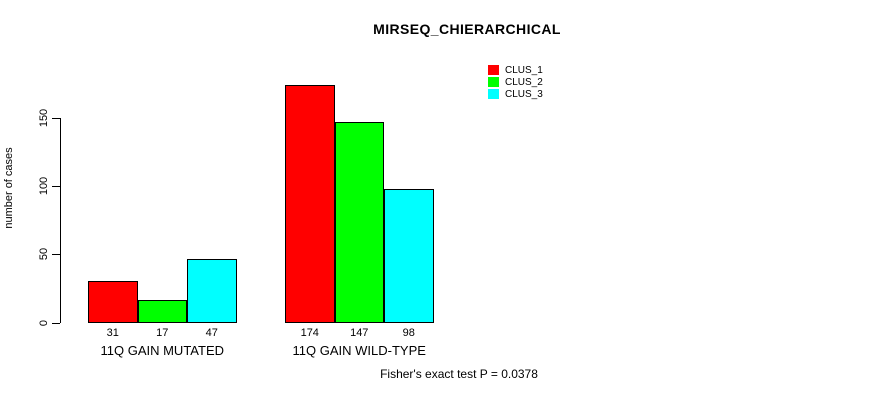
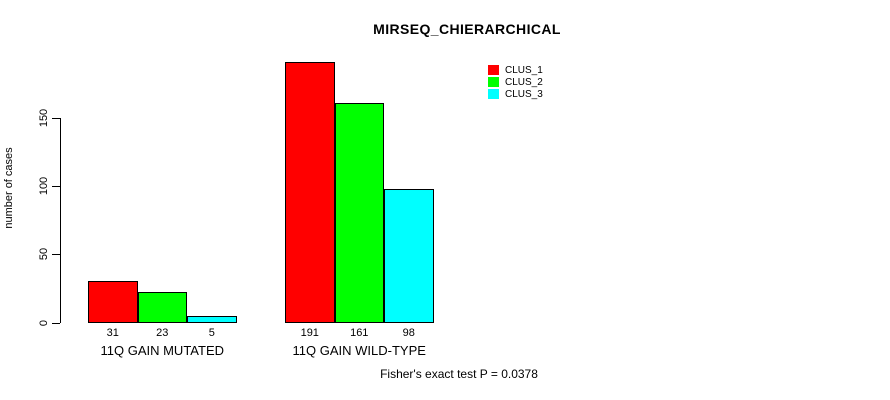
CLUS_2/11Q GAIN MUTATED: 17 -> 23
CLUS_3/11Q GAIN MUTATED: 47 -> 5
CLUS_1/11Q GAIN WILD-TYPE: 174 -> 191
CLUS_2/11Q GAIN WILD-TYPE: 147 -> 161
